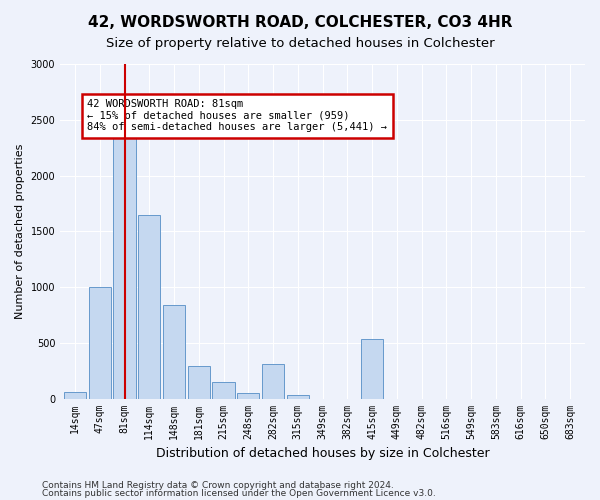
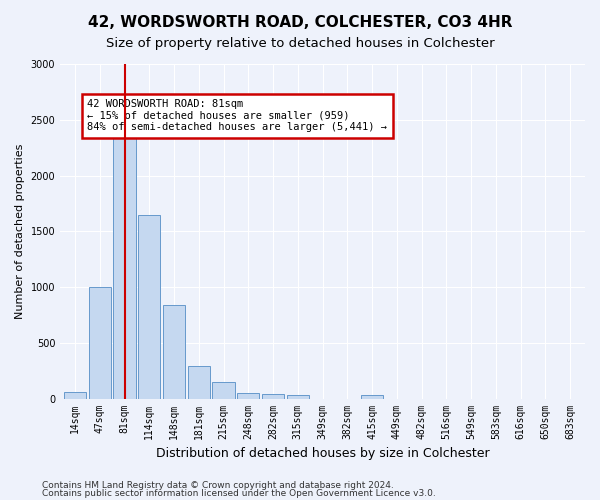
282sqm: 310 -> 40
415sqm: 530 -> 30
